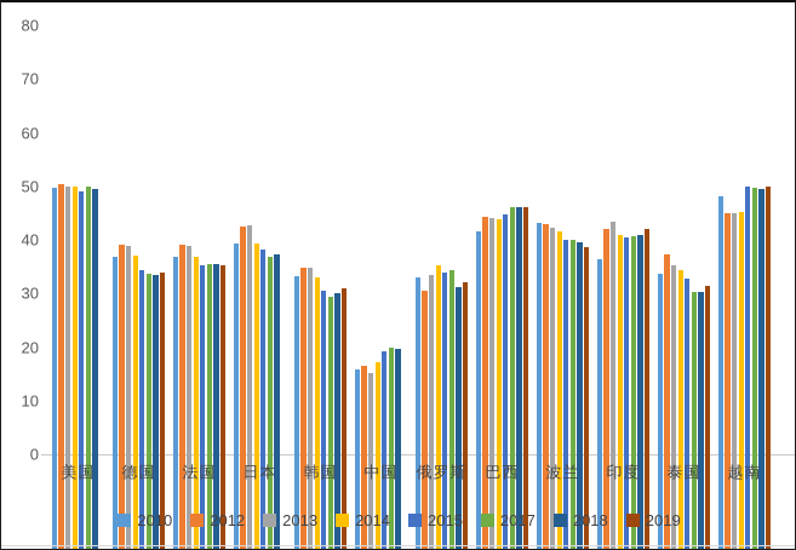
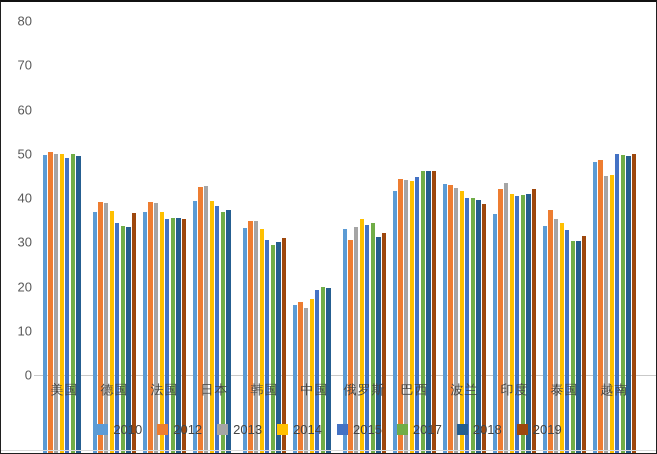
2019/德国: 52 -> 55
2012/越南: 63 -> 67
